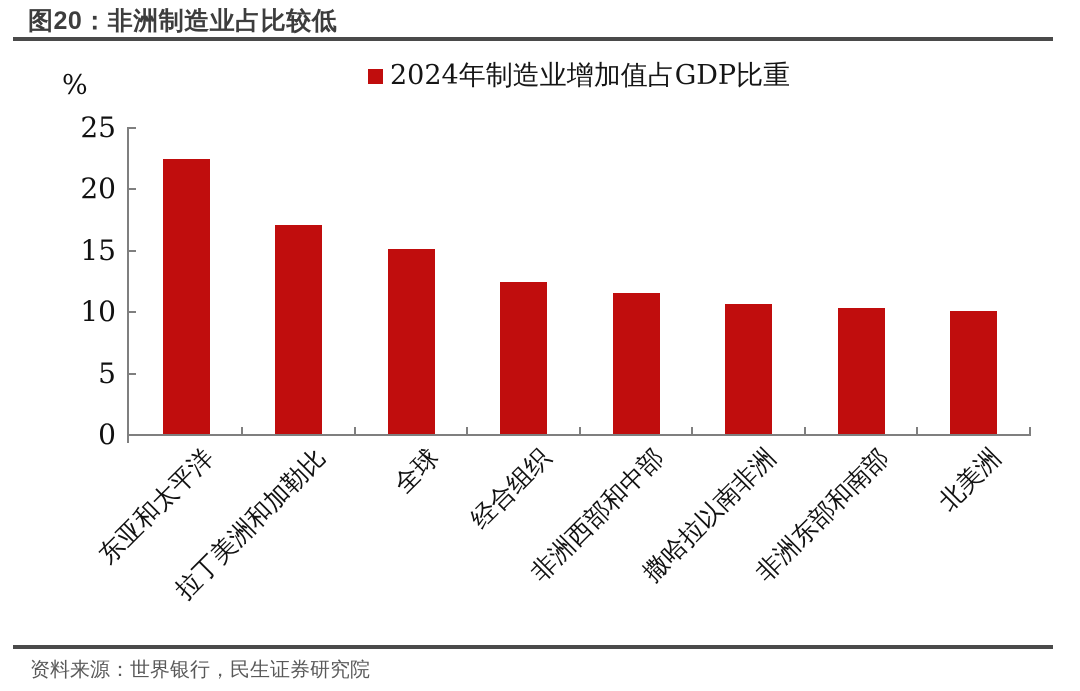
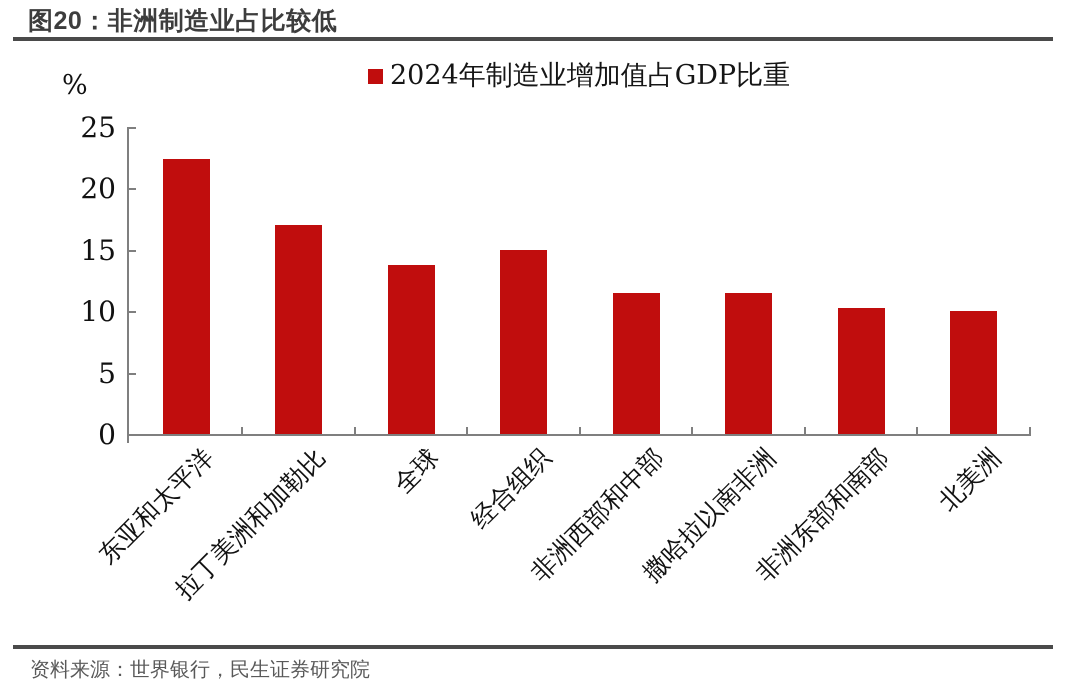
全球: 15.1 -> 13.8
经合组织: 12.4 -> 15.0
撒哈拉以南非洲: 10.6 -> 11.5
